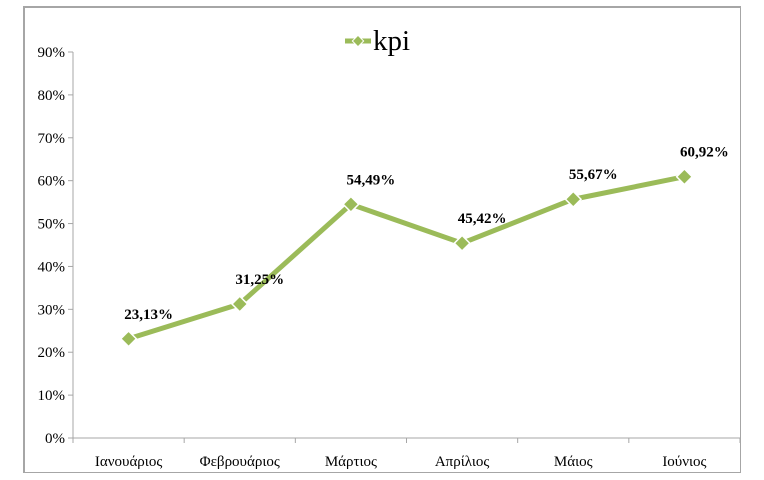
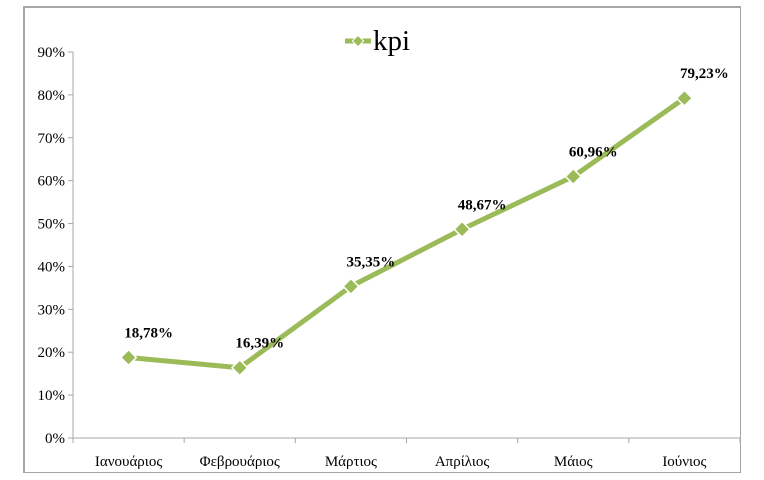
Ιανουάριος: 23,13% -> 18,78%
Φεβρουάριος: 31,25% -> 16,39%
Μάρτιος: 54,49% -> 35,35%
Απρίλιος: 45,42% -> 48,67%
Μάιος: 55,67% -> 60,96%
Ιούνιος: 60,92% -> 79,23%
